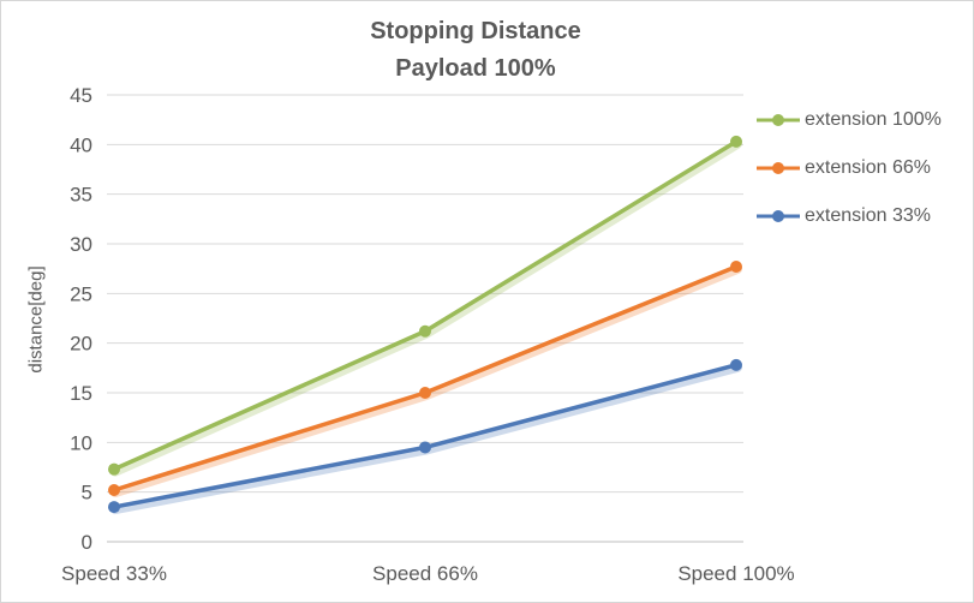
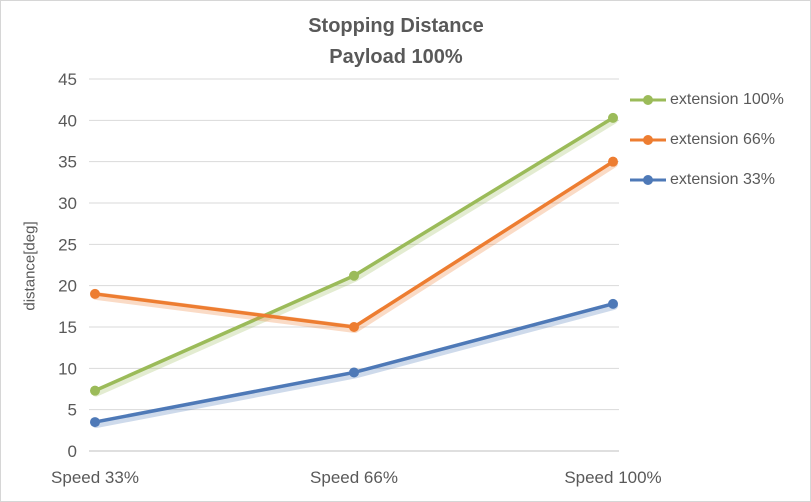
extension 66%/Speed 33%: 5 -> 19
extension 66%/Speed 100%: 28 -> 35
